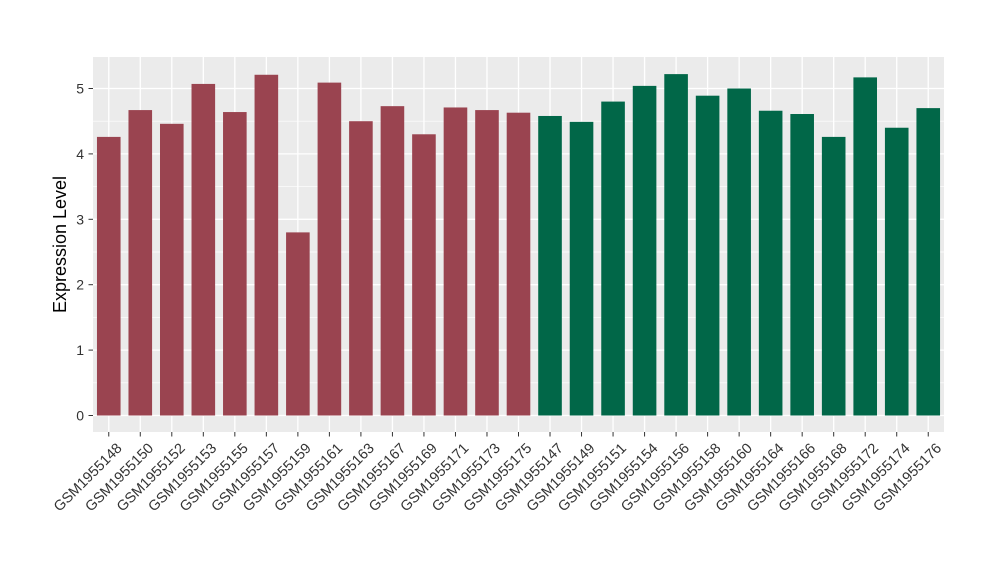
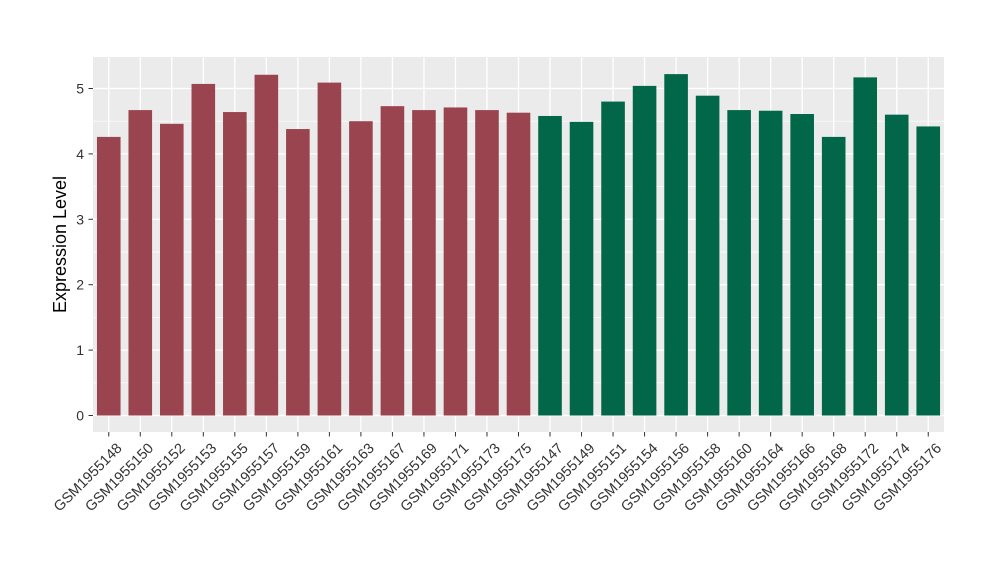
GSM1955159: 2.8 -> 4.4
GSM1955169: 4.3 -> 4.7
GSM1955160: 5.0 -> 4.7
GSM1955174: 4.4 -> 4.6
GSM1955176: 4.7 -> 4.4
